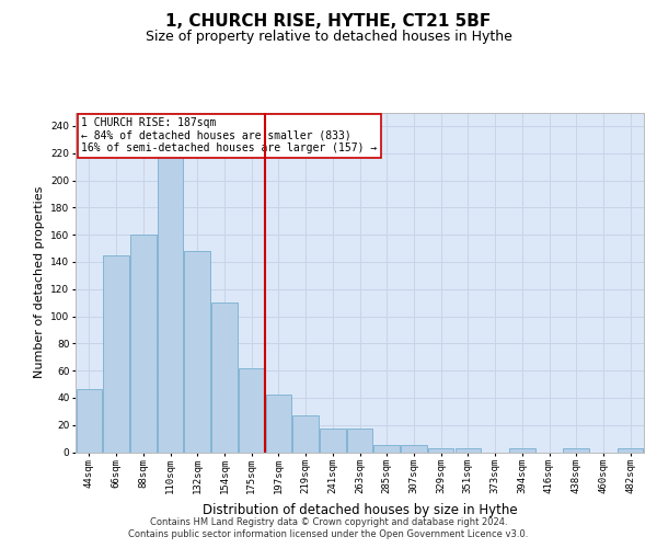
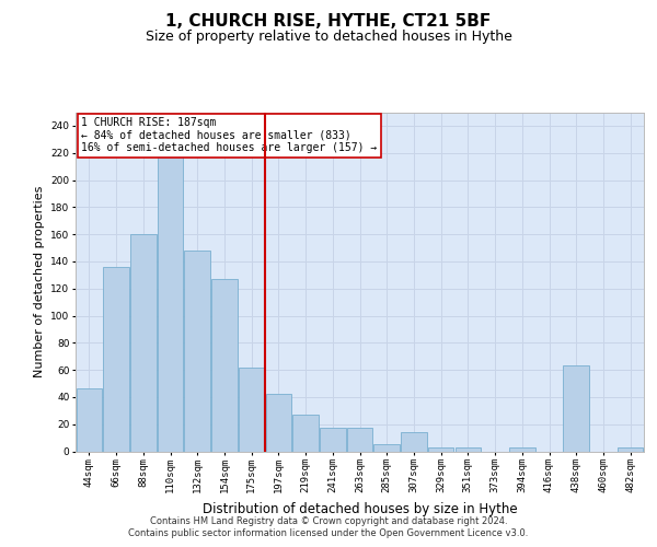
66sqm: 145 -> 136
154sqm: 110 -> 127
307sqm: 5 -> 14
438sqm: 3 -> 63
